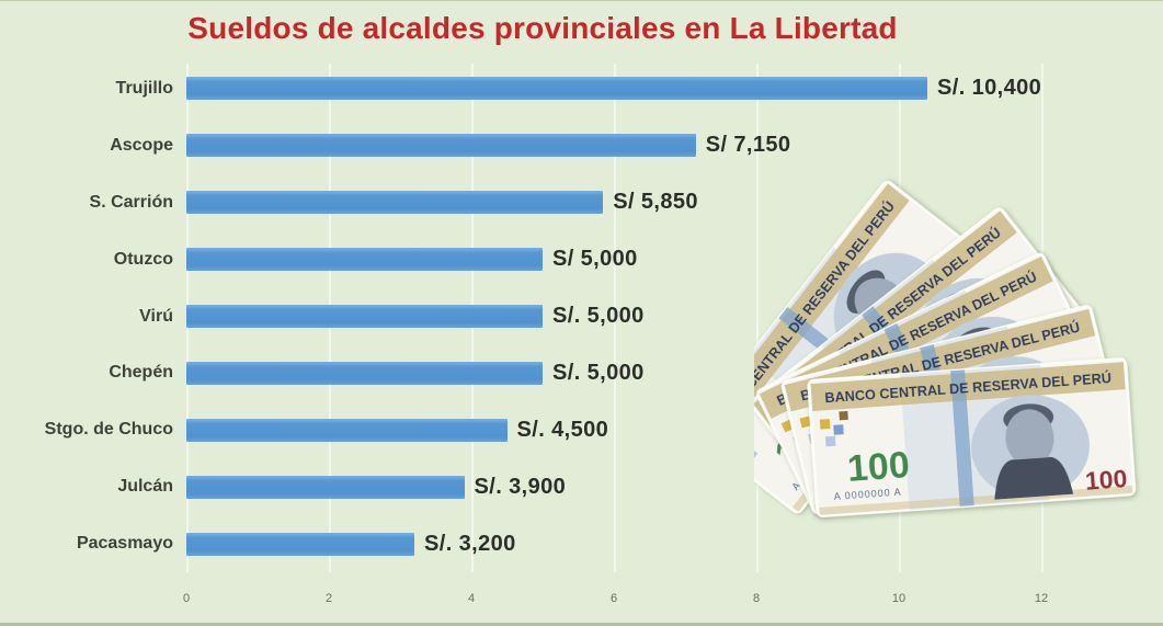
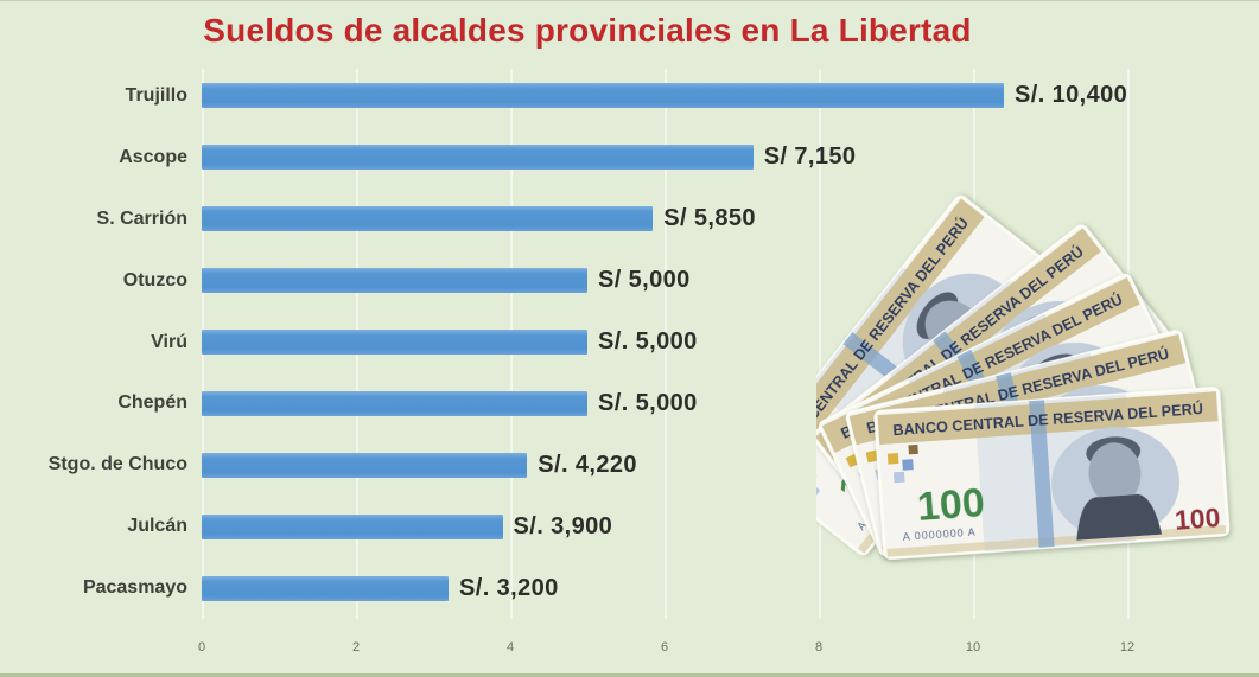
Stgo. de Chuco: 4,500 -> 4,220
